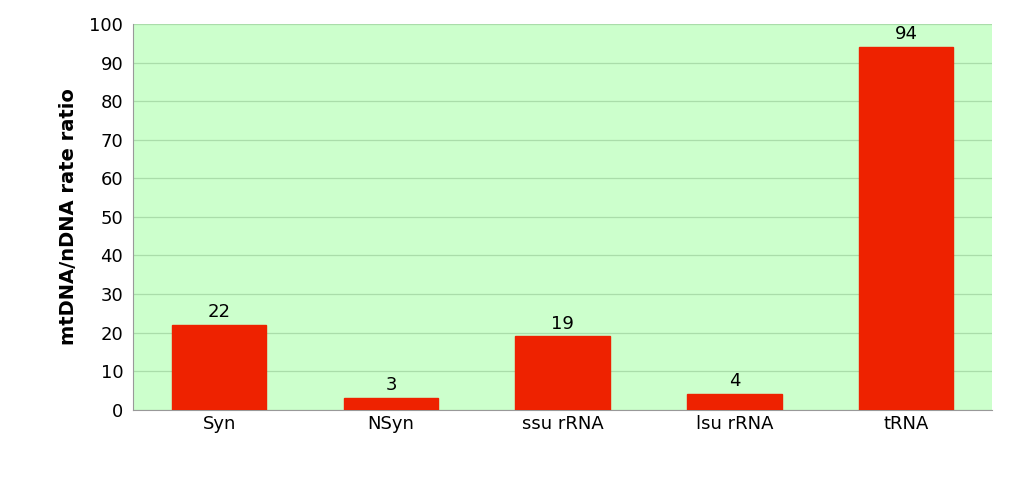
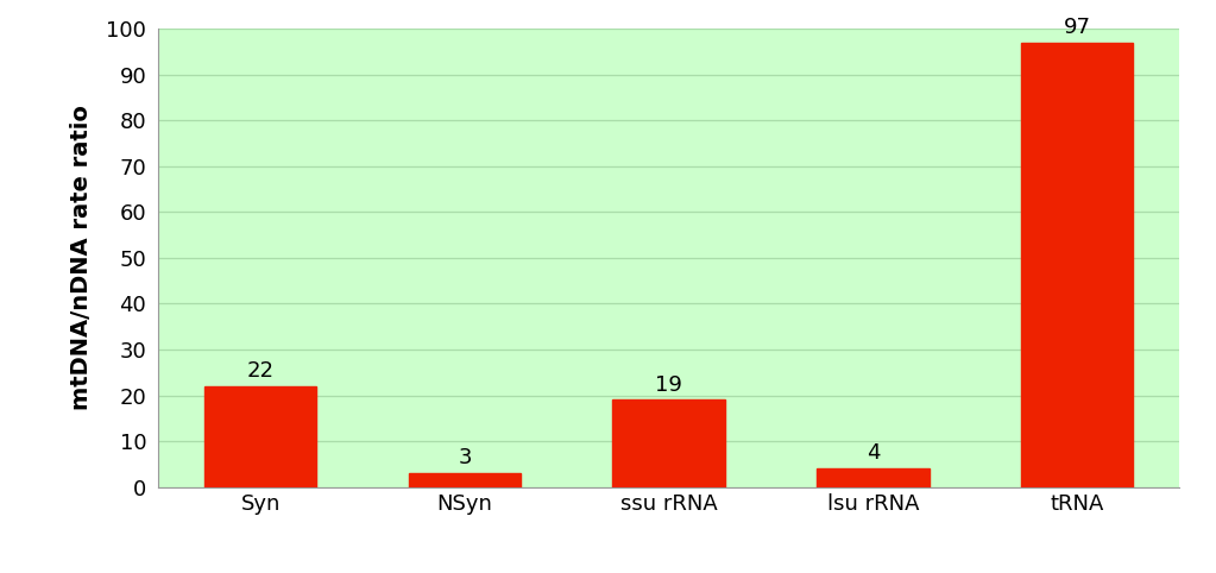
tRNA: 94 -> 97
